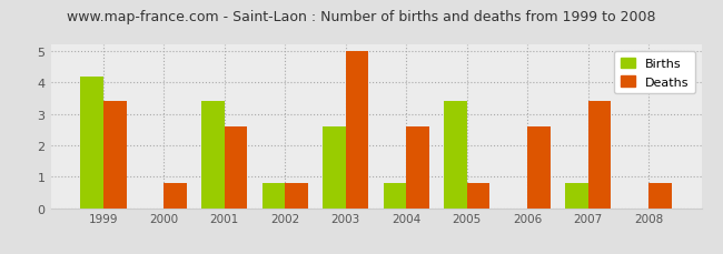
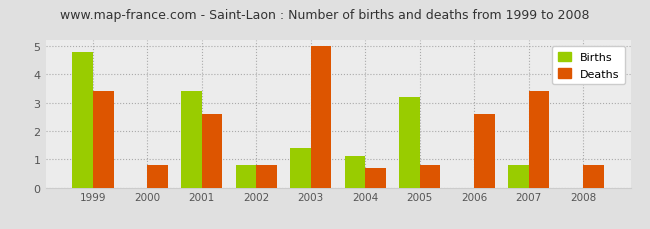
Births/1999: 4.2 -> 4.8
Births/2003: 2.6 -> 1.4
Births/2004: 0.8 -> 1.1
Deaths/2004: 2.6 -> 0.7
Births/2005: 3.4 -> 3.2
